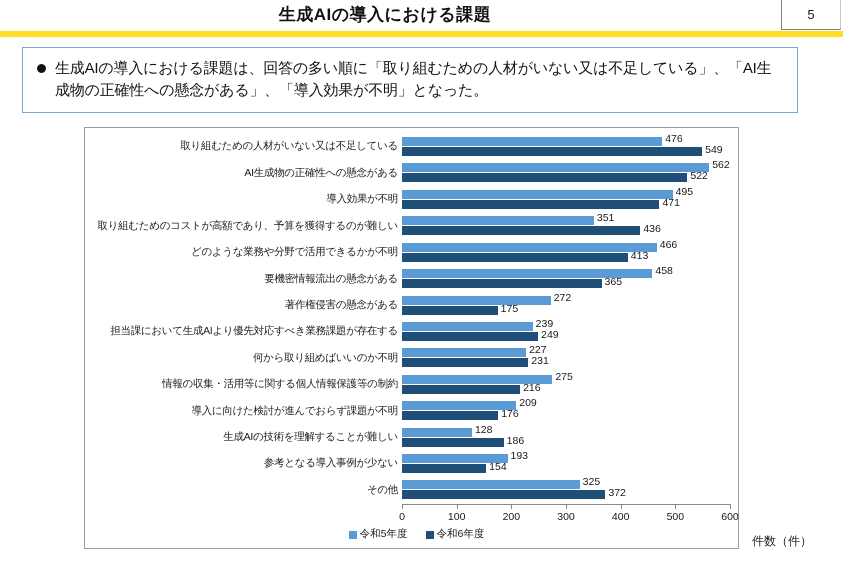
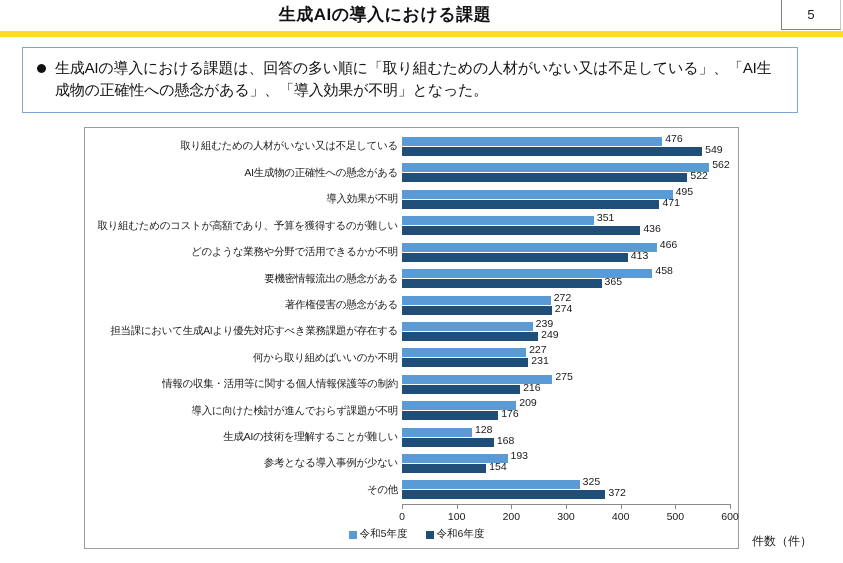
令和6年度/著作権侵害の懸念がある: 175 -> 274
令和6年度/生成AIの技術を理解することが難しい: 186 -> 168
